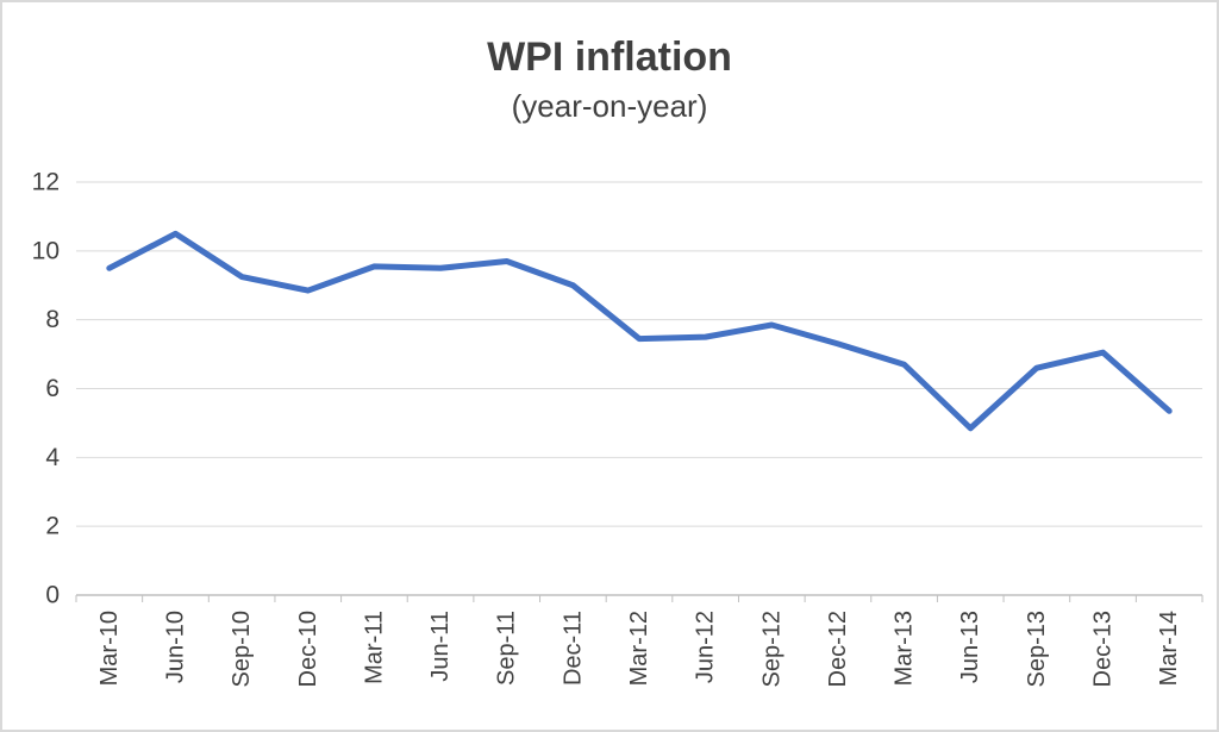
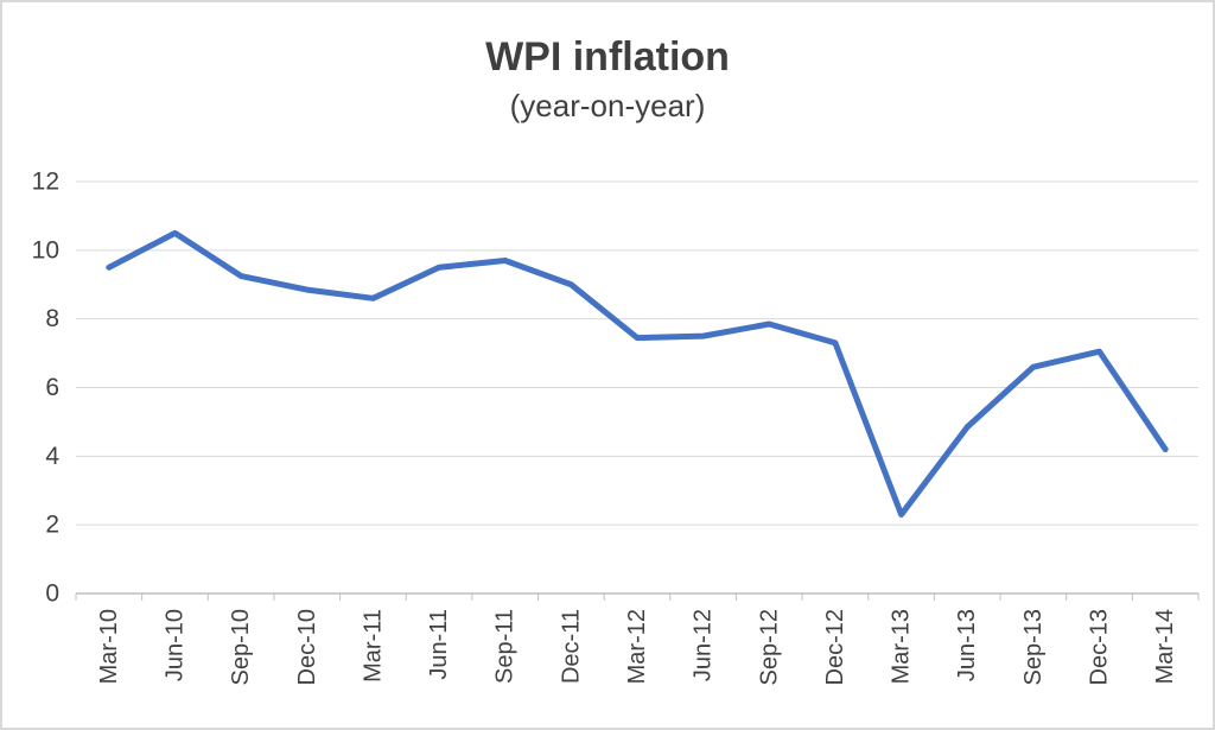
Mar-11: 9.6 -> 8.6
Mar-13: 6.7 -> 2.3
Mar-14: 5.3 -> 4.2
